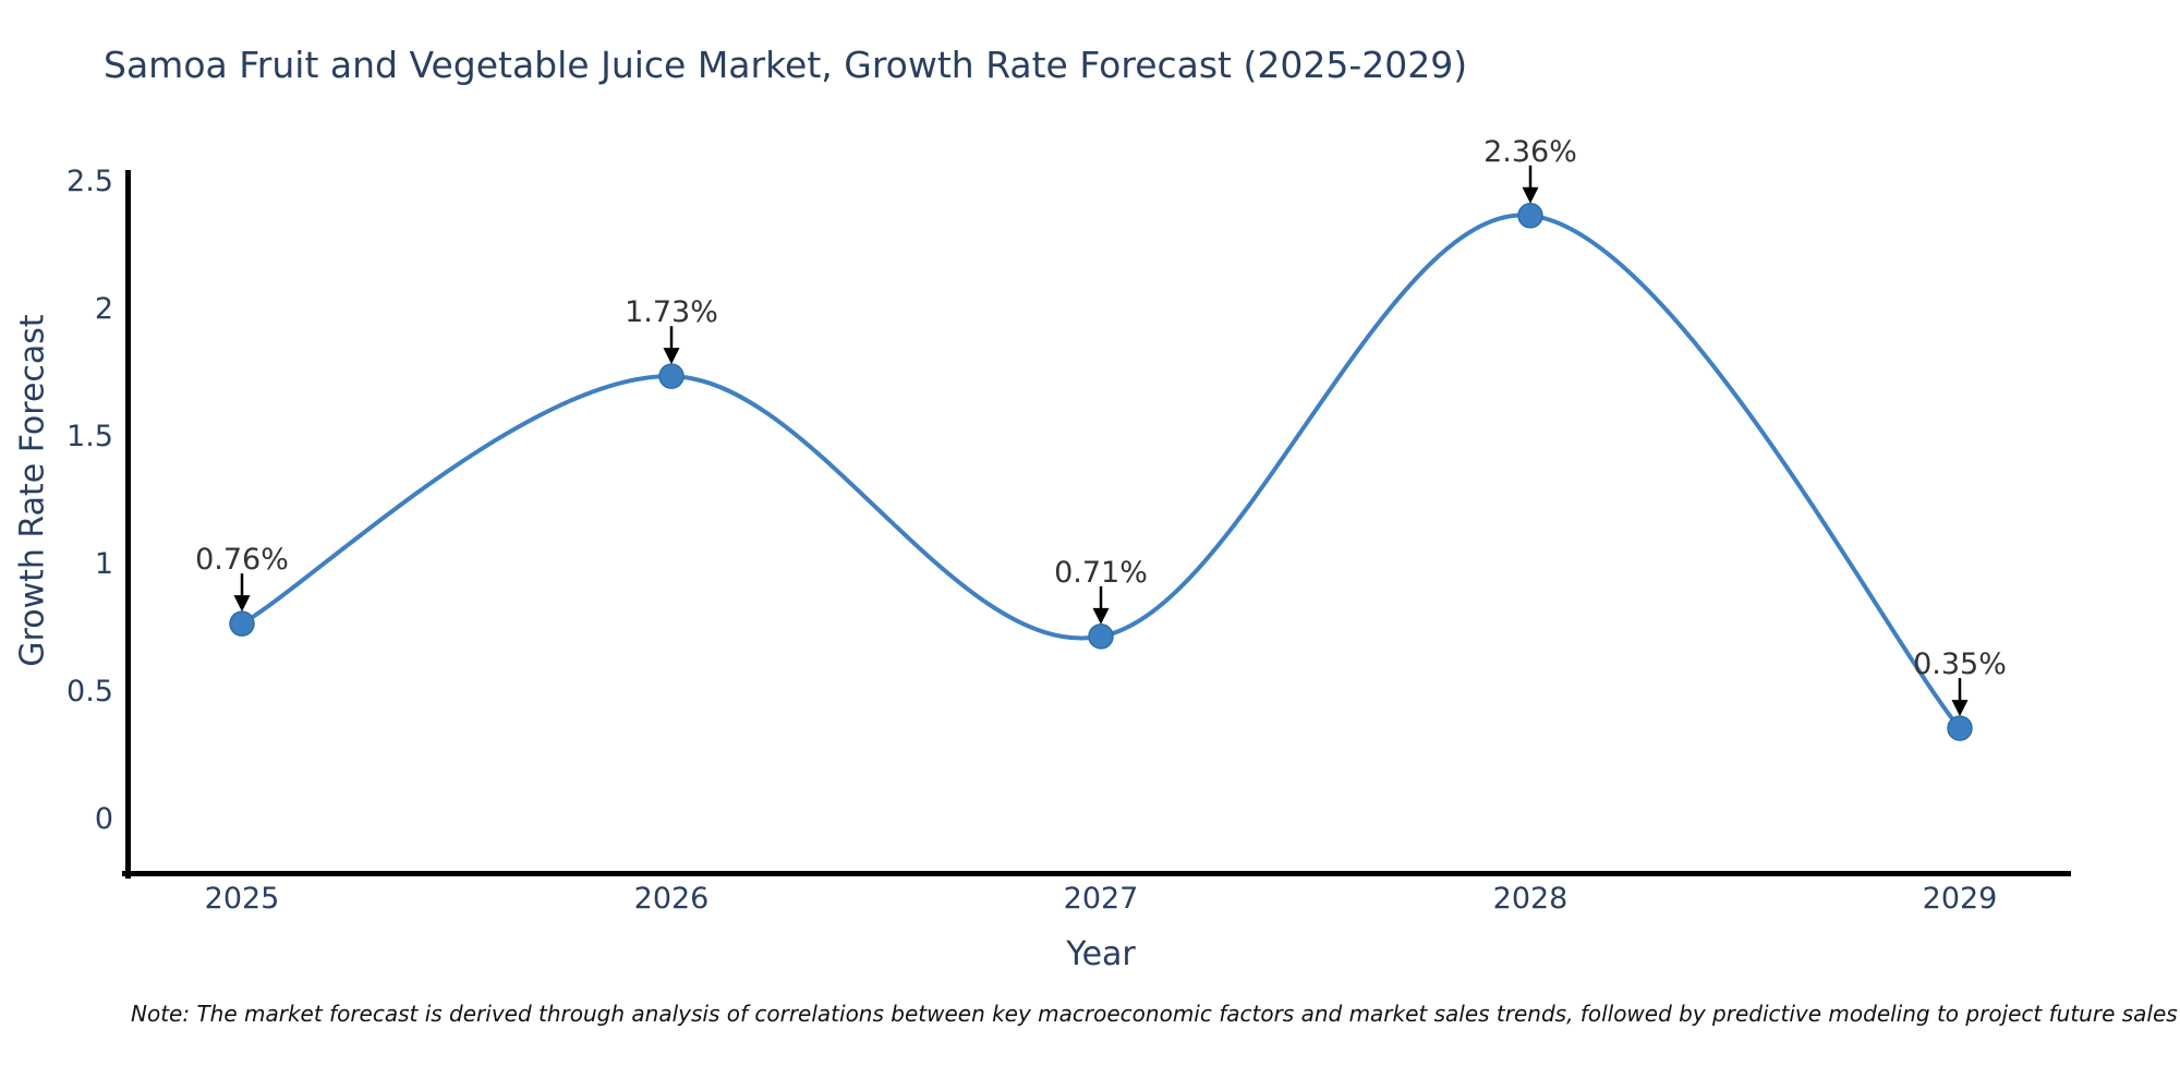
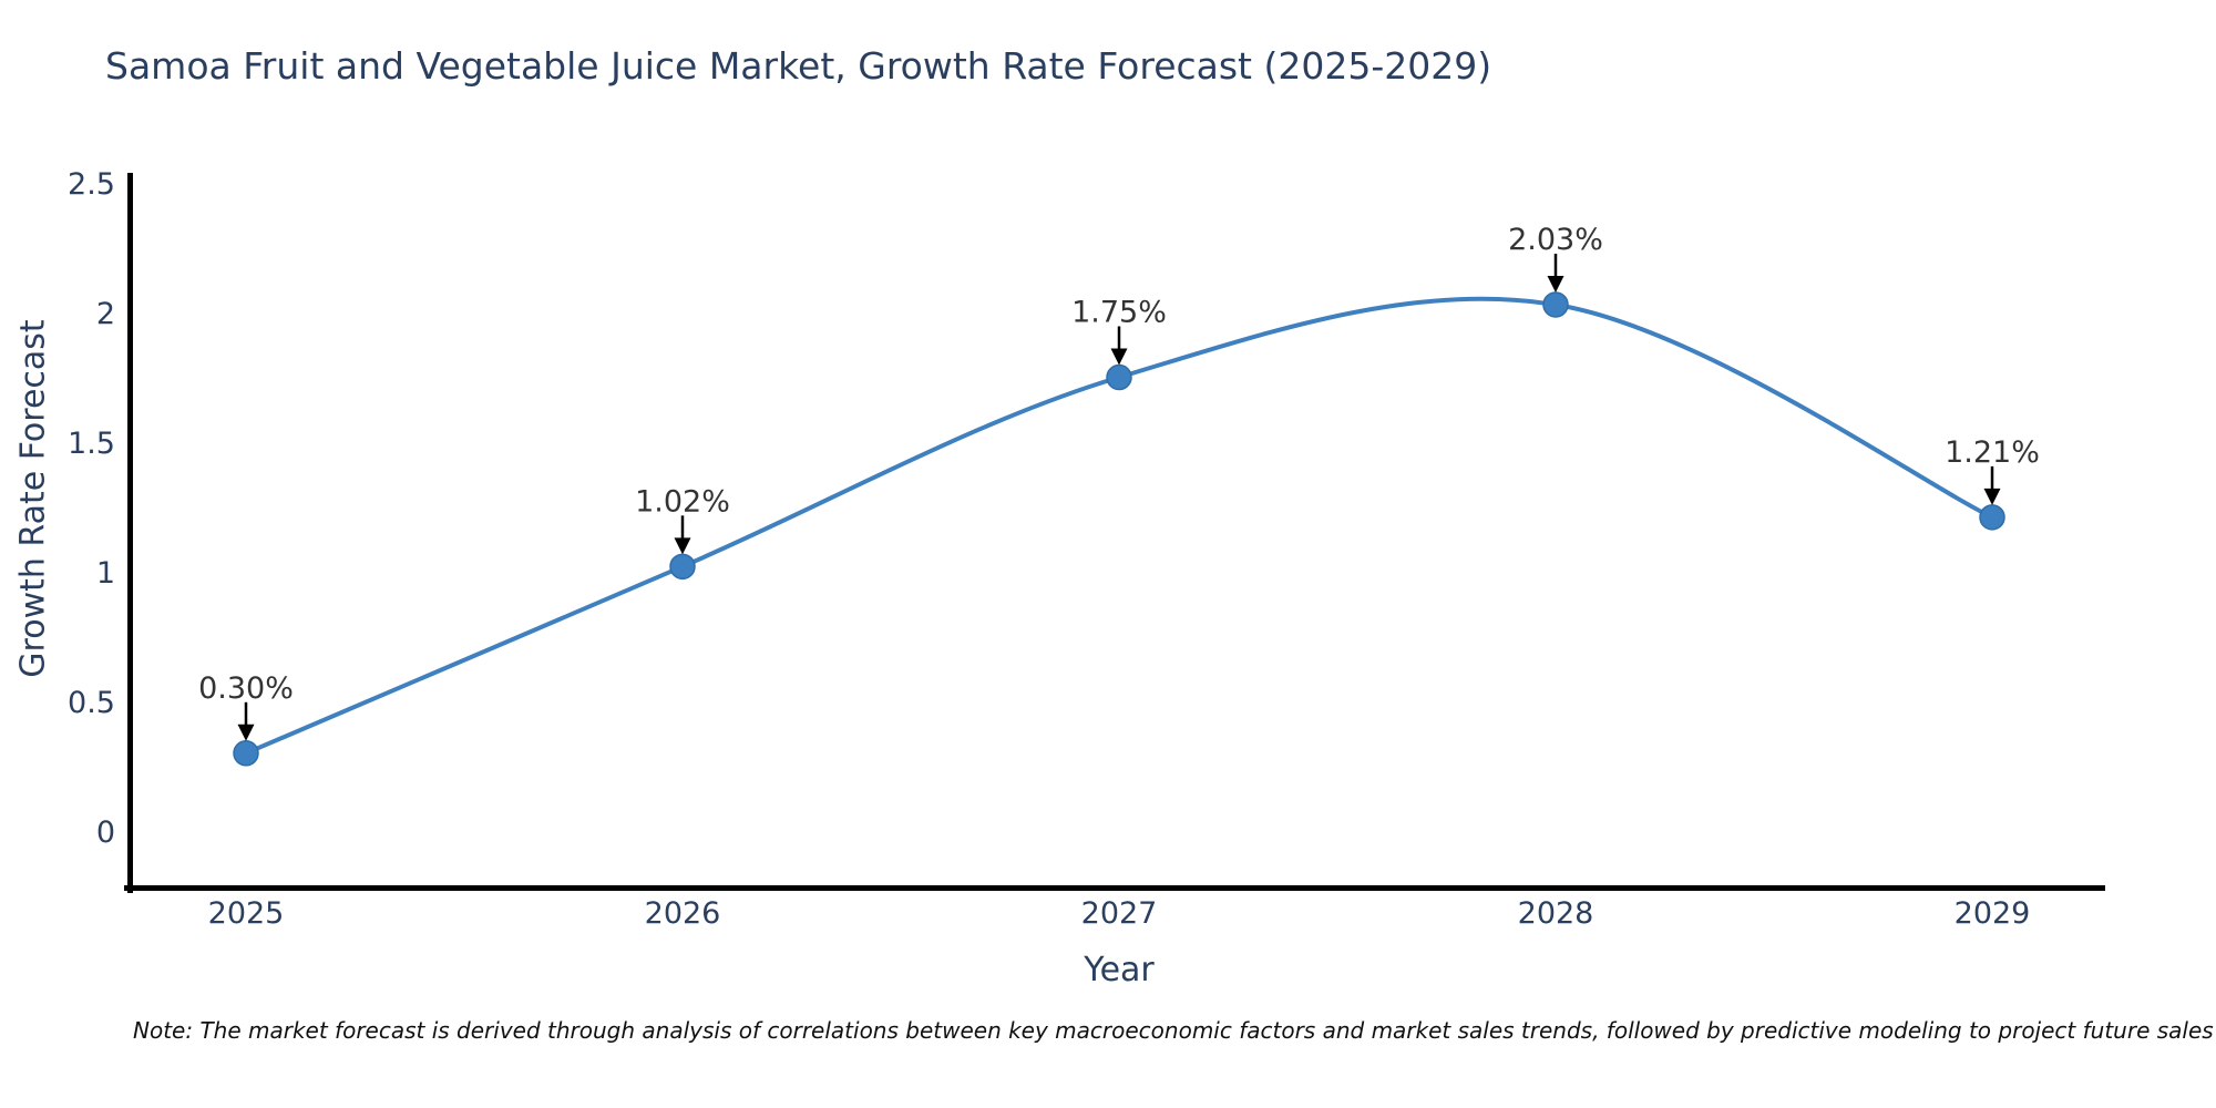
2025: 0.76% -> 0.30%
2026: 1.73% -> 1.02%
2027: 0.71% -> 1.75%
2028: 2.36% -> 2.03%
2029: 0.35% -> 1.21%
